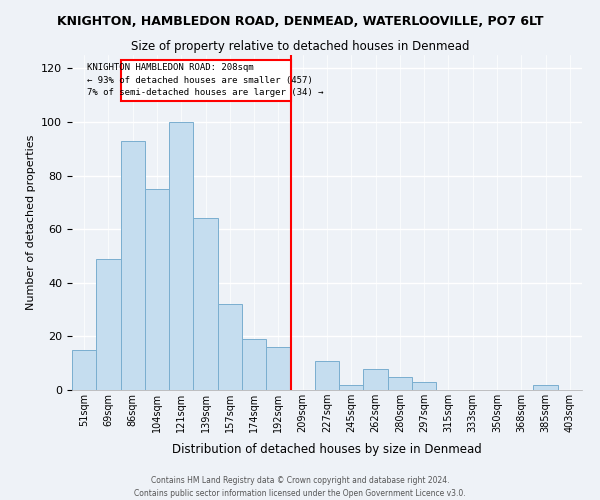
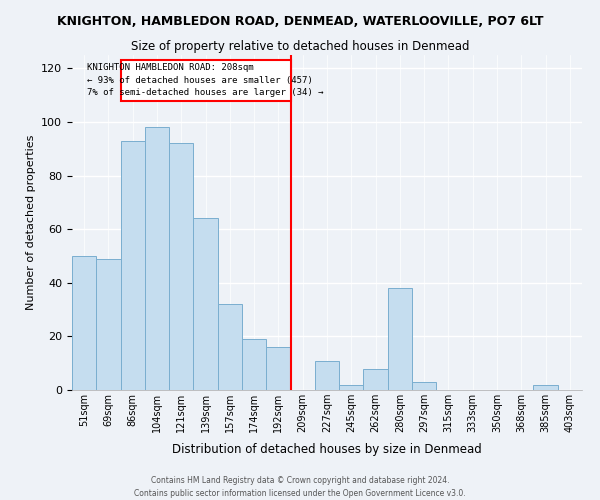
51sqm: 15 -> 50
104sqm: 75 -> 98
121sqm: 100 -> 92
280sqm: 5 -> 38
